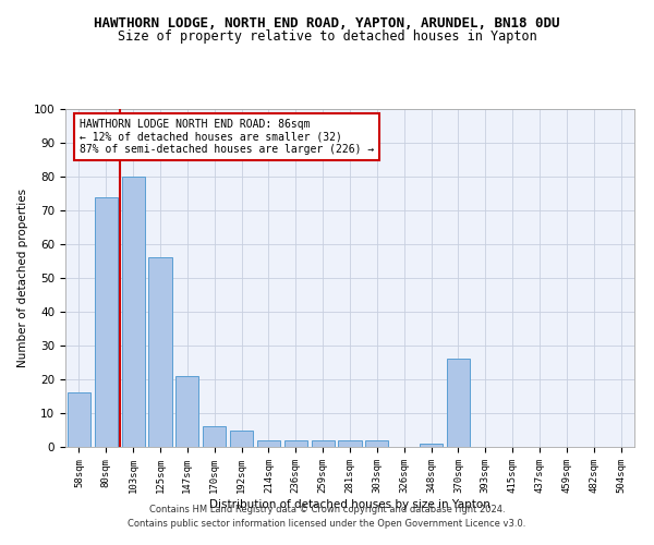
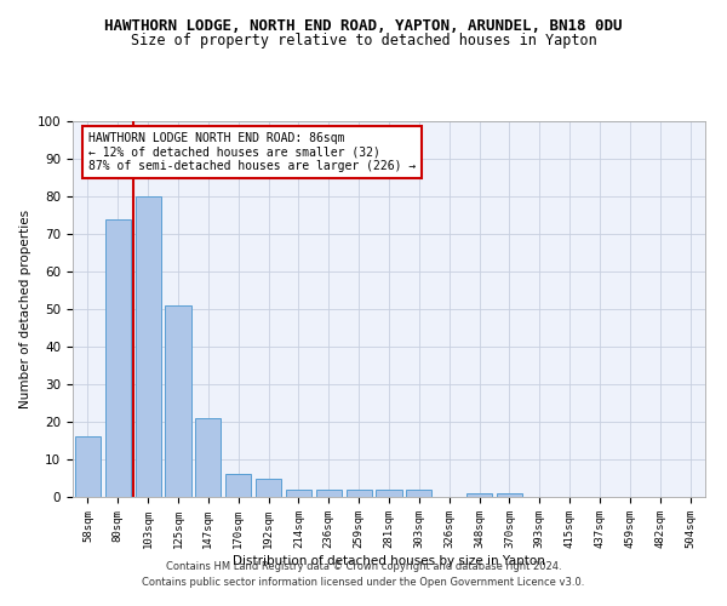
125sqm: 56 -> 51
370sqm: 26 -> 1
